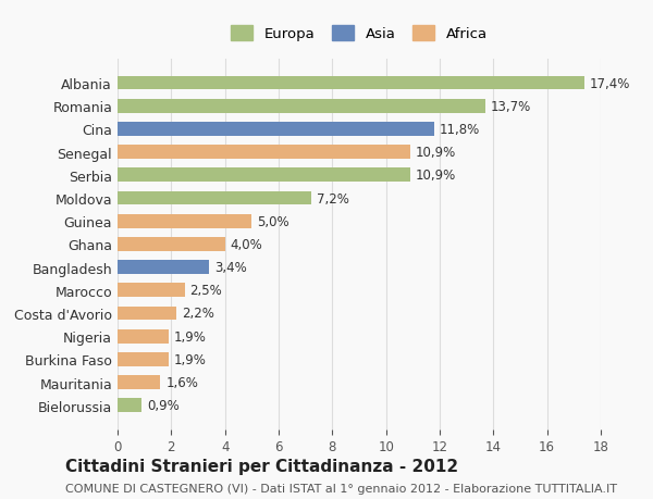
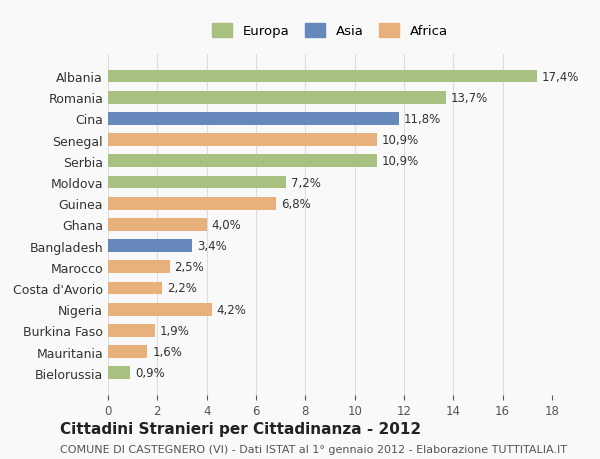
Guinea: 5,0% -> 6,8%
Nigeria: 1,9% -> 4,2%
